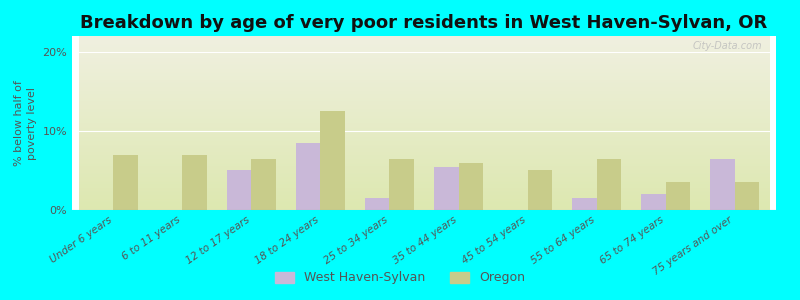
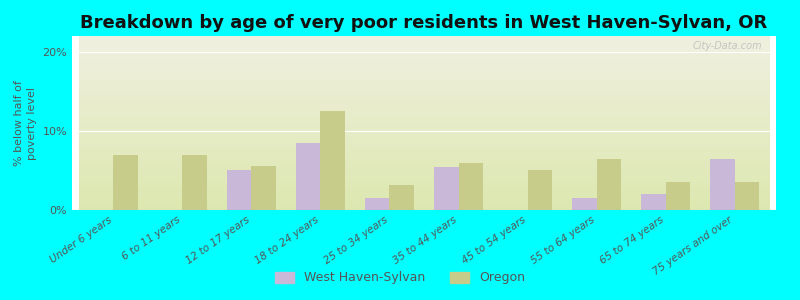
Oregon/12 to 17 years: 6.5% -> 5.6%
Oregon/25 to 34 years: 6.5% -> 3.2%
